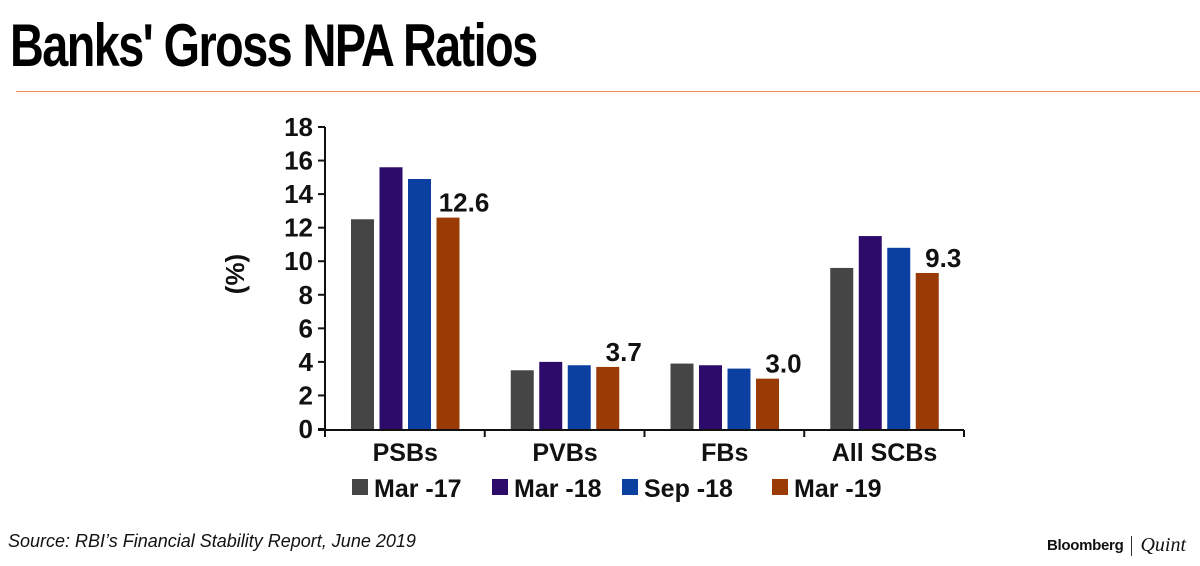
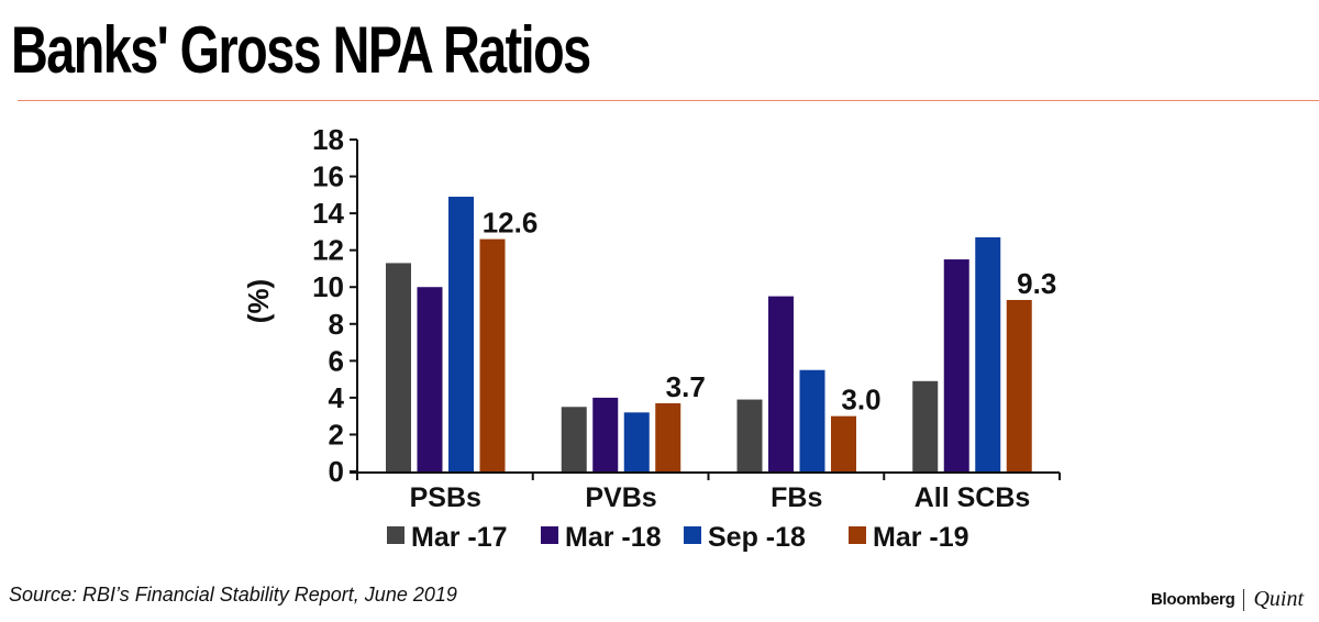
Mar -17/PSBs: 12.5 -> 11.3
Mar -18/PSBs: 15.6 -> 10.0
Sep -18/PVBs: 3.8 -> 3.2
Mar -18/FBs: 3.8 -> 9.5
Sep -18/FBs: 3.6 -> 5.5
Mar -17/All SCBs: 9.6 -> 4.9
Sep -18/All SCBs: 10.8 -> 12.7
